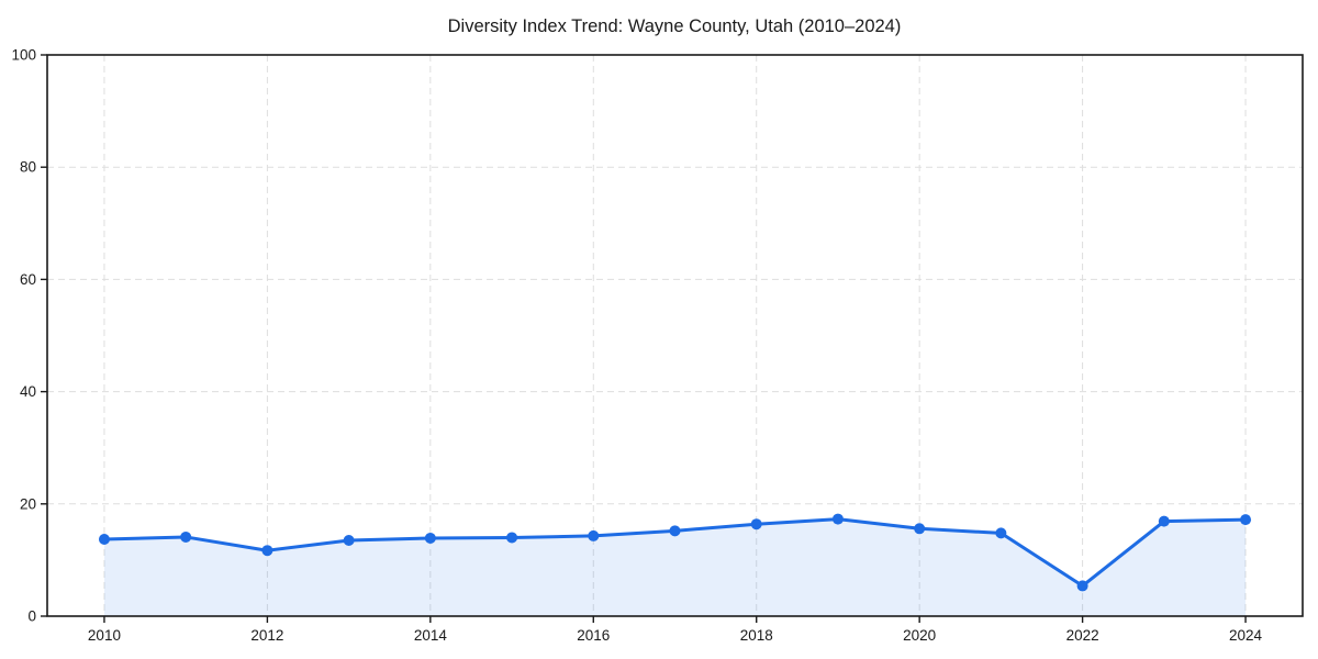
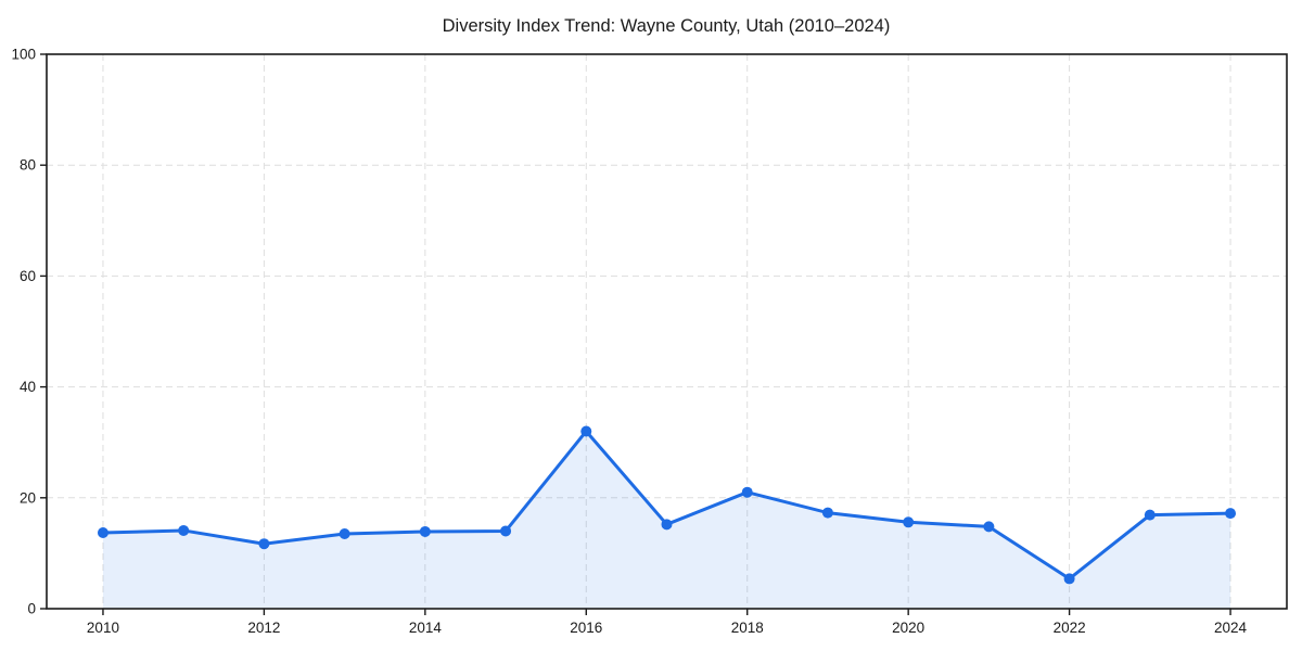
2016: 14 -> 32
2018: 16 -> 21
